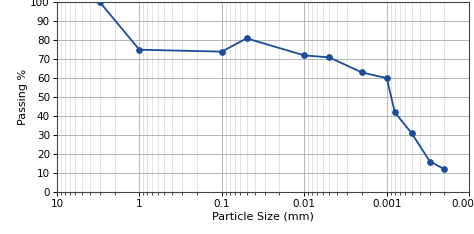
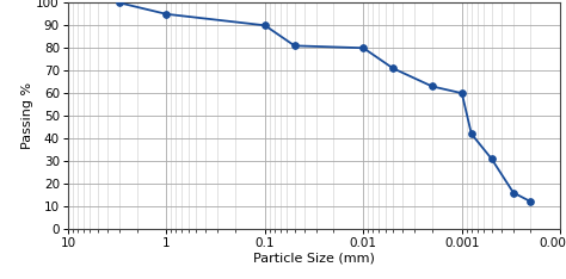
1: 75 -> 95
0.1: 74 -> 90
0.01: 72 -> 80
